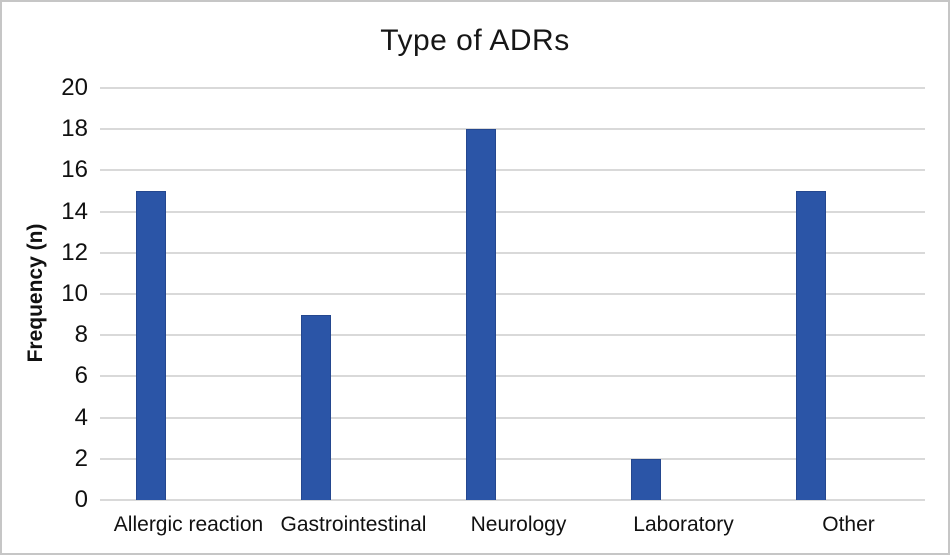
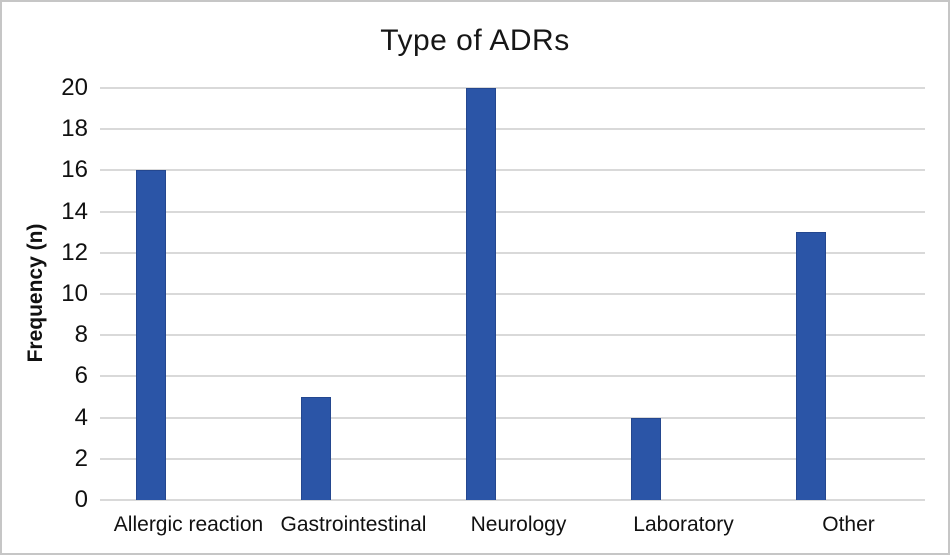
Allergic reaction: 15 -> 16
Gastrointestinal: 9 -> 5
Neurology: 18 -> 20
Laboratory: 2 -> 4
Other: 15 -> 13
